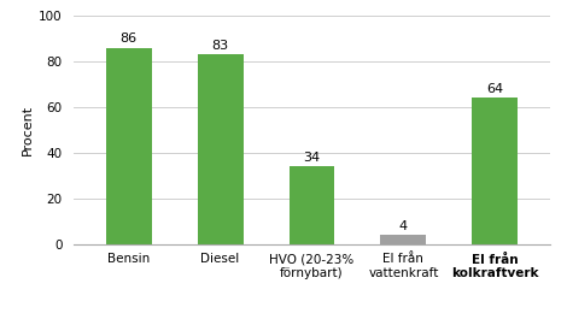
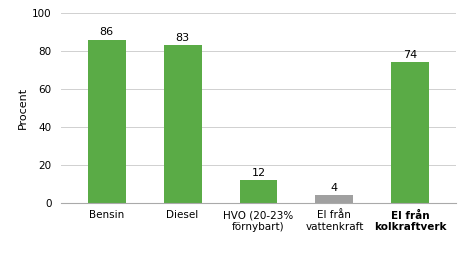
HVO (20-23% förnybart): 34 -> 12
El från kolkraftverk: 64 -> 74
